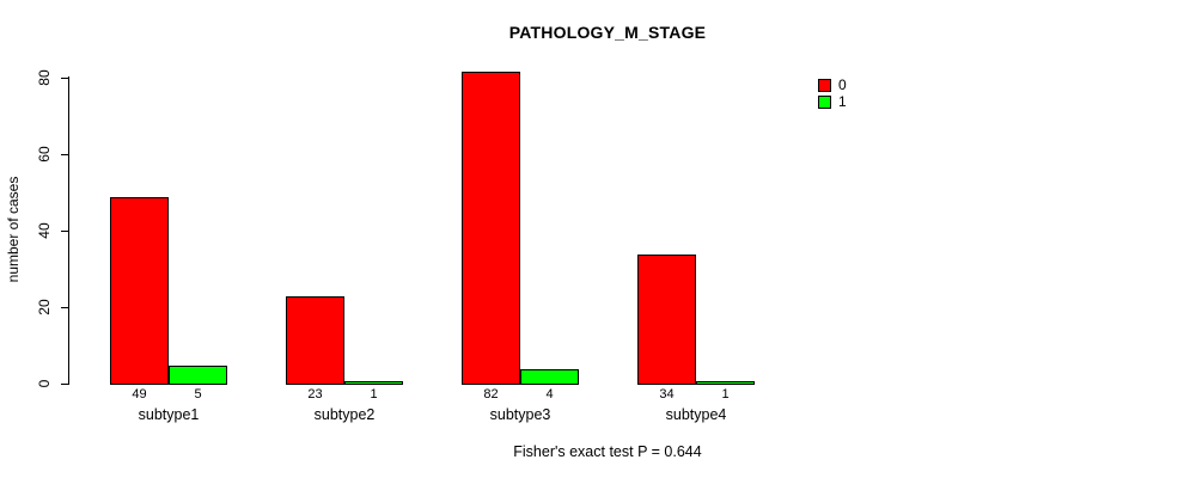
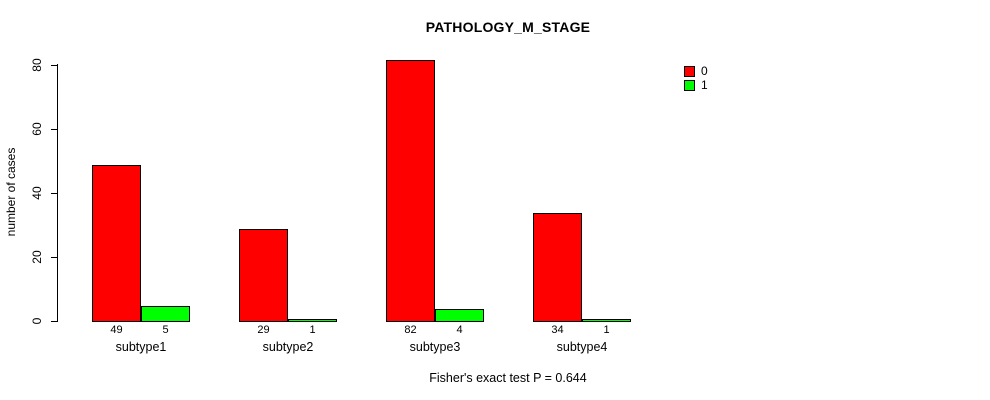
0/subtype2: 23 -> 29
